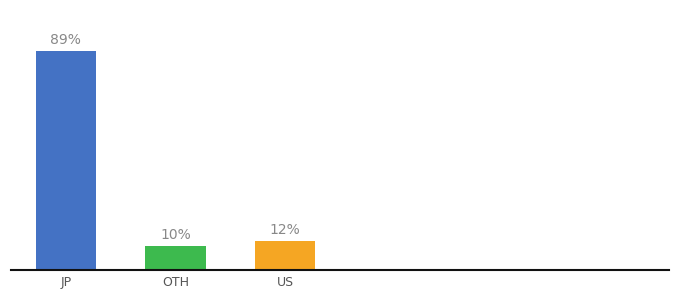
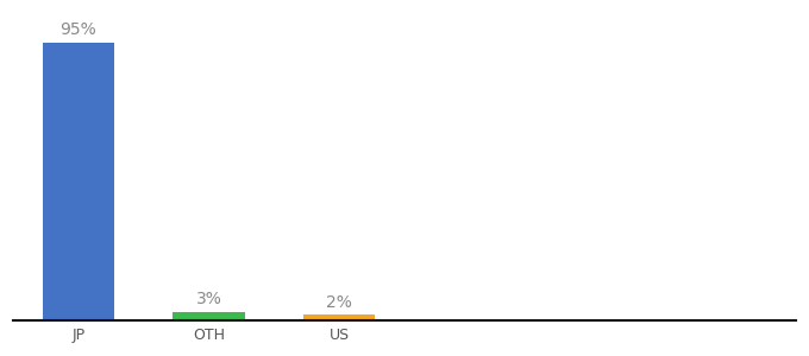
JP: 89% -> 95%
OTH: 10% -> 3%
US: 12% -> 2%
